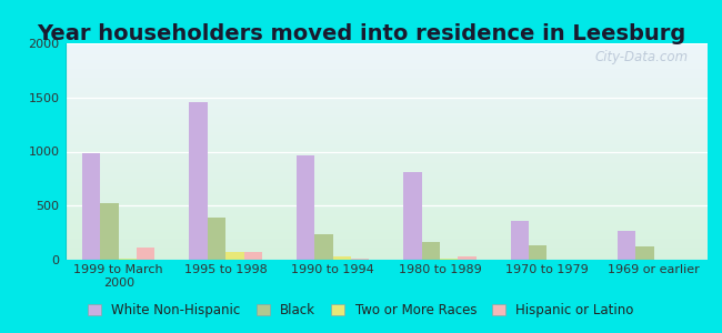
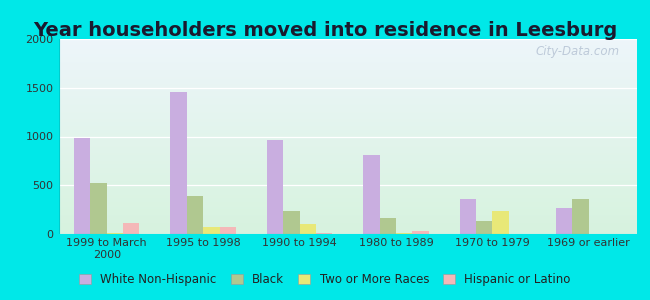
Two or More Races/1990 to 1994: 30 -> 100
Two or More Races/1970 to 1979: 0 -> 240
Black/1969 or earlier: 120 -> 360
